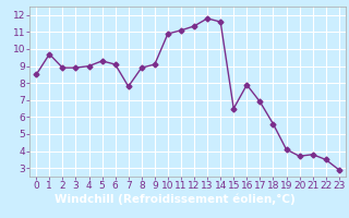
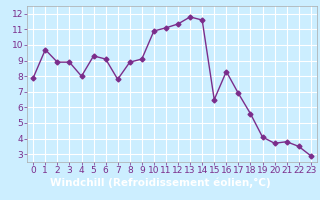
0: 8.5 -> 7.9
4: 9.0 -> 8.0
16: 7.9 -> 8.3
